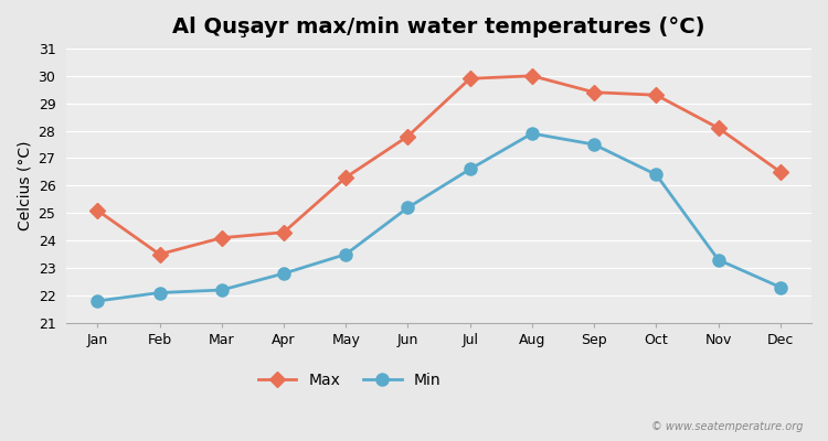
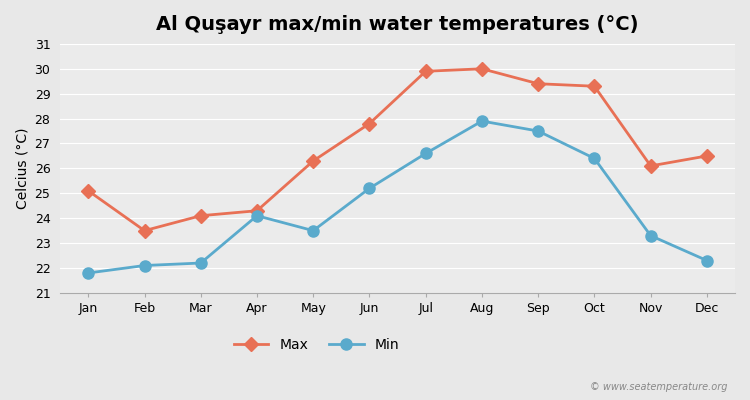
Min/Apr: 22.8 -> 24.1
Max/Nov: 28.1 -> 26.1
